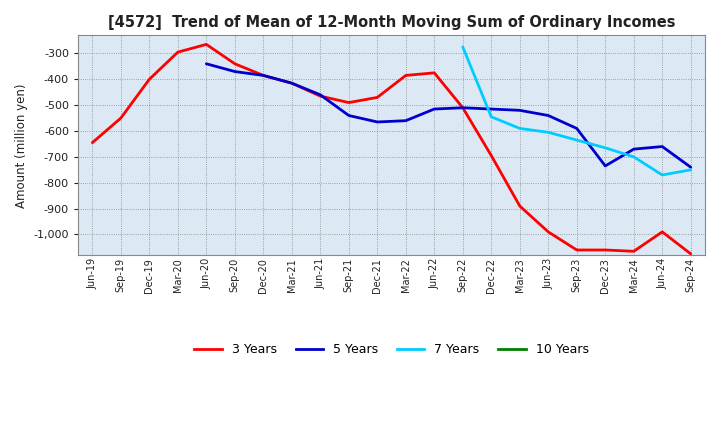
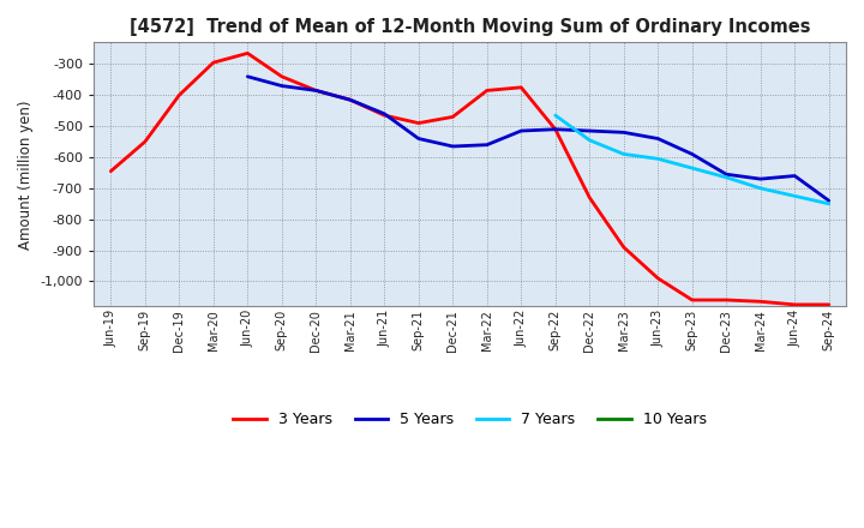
7 Years/Sep-22: -275 -> -465
3 Years/Dec-22: -695 -> -730
5 Years/Dec-23: -735 -> -655
3 Years/Jun-24: -990 -> -1,075
7 Years/Jun-24: -770 -> -725
